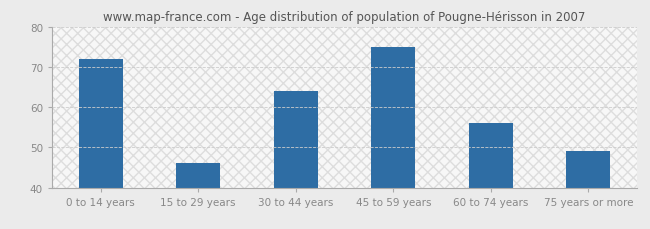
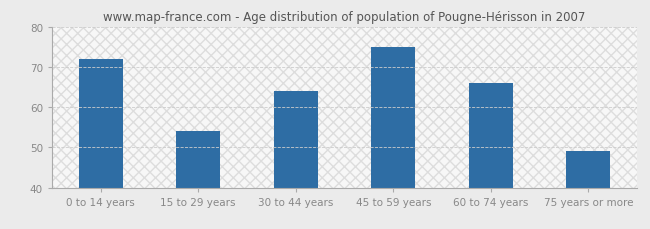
15 to 29 years: 46 -> 54
60 to 74 years: 56 -> 66
